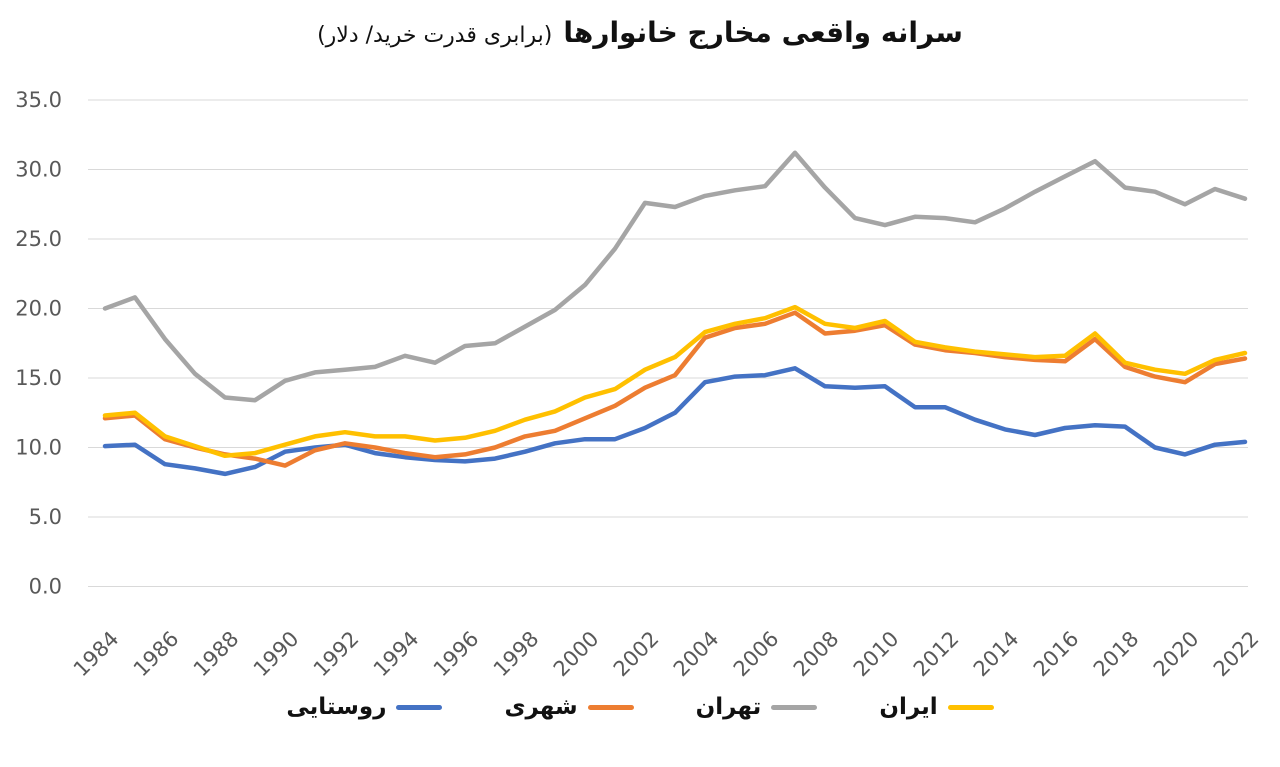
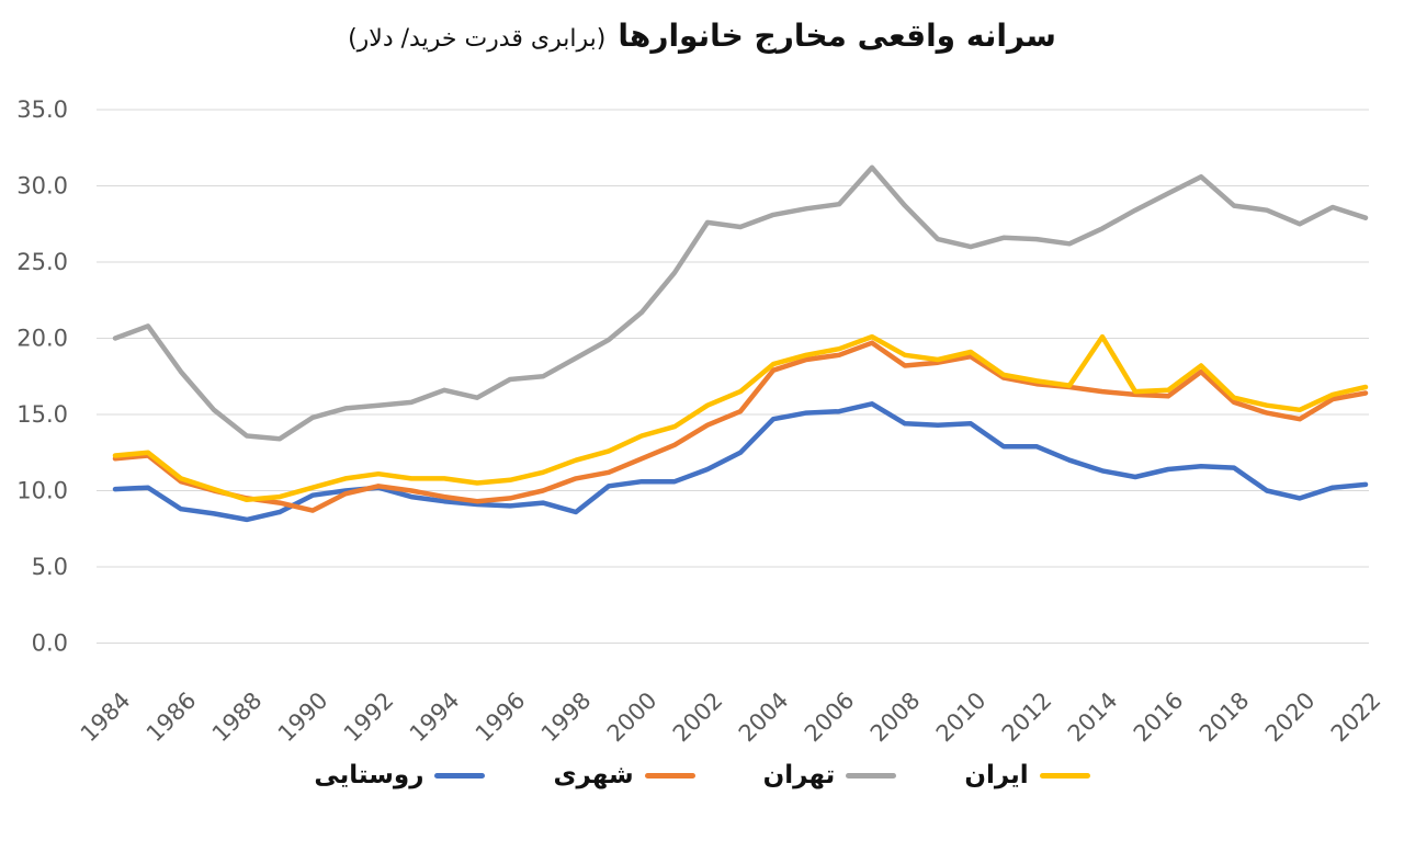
روستایی/1998: 9.7 -> 8.6
ایران/2014: 16.7 -> 20.1
